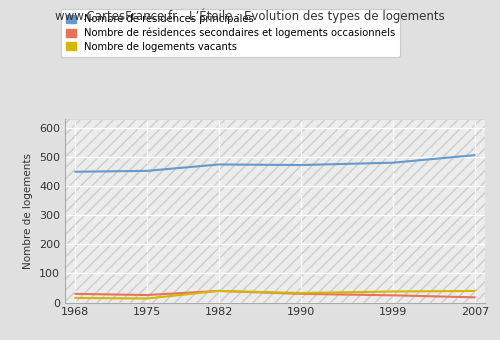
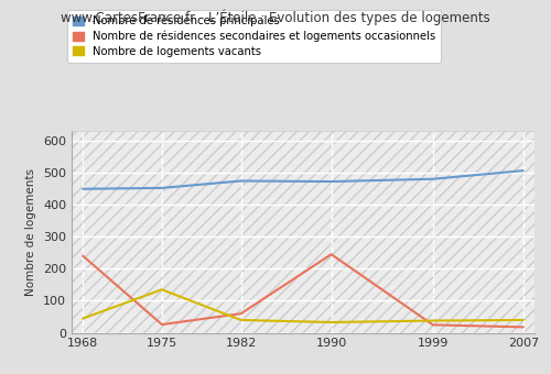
Nombre de résidences secondaires et logements occasionnels/1968: 30 -> 240
Nombre de logements vacants/1968: 16 -> 45
Nombre de logements vacants/1975: 14 -> 135
Nombre de résidences secondaires et logements occasionnels/1982: 40 -> 60
Nombre de résidences secondaires et logements occasionnels/1990: 30 -> 245
